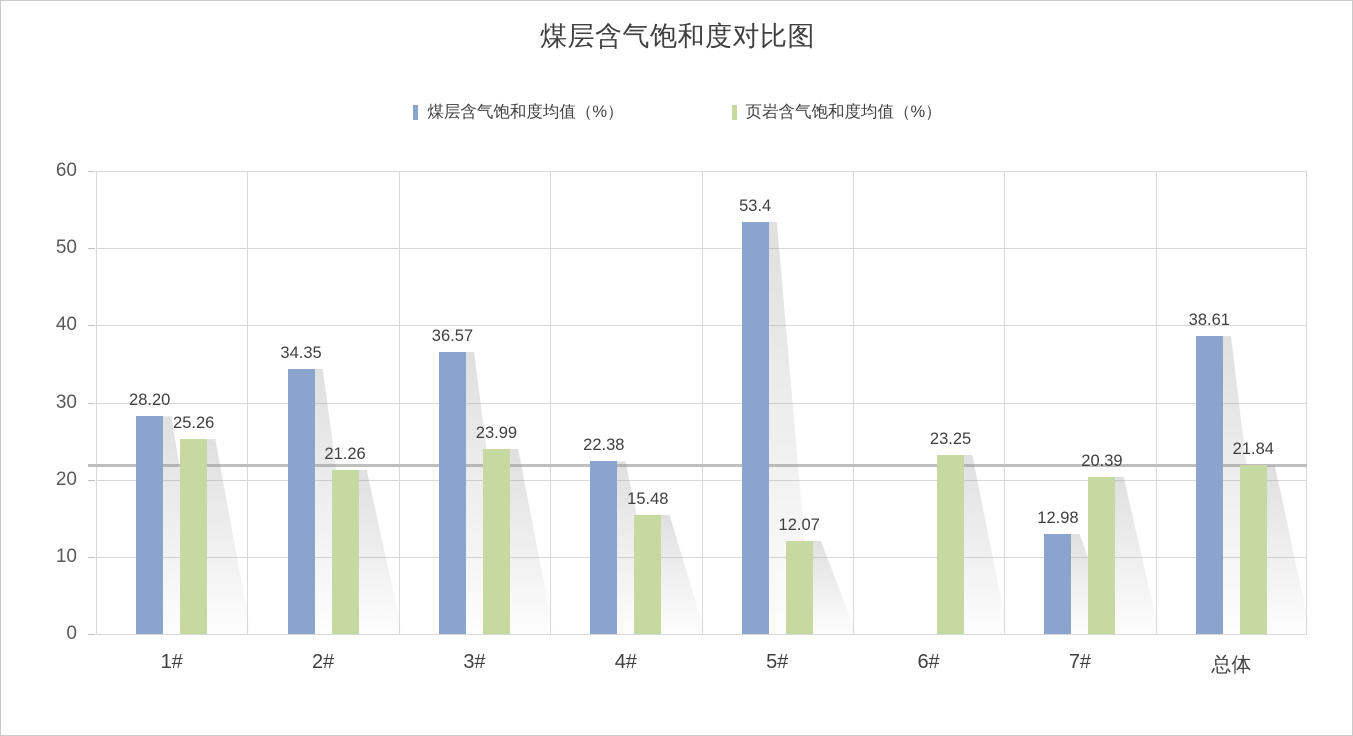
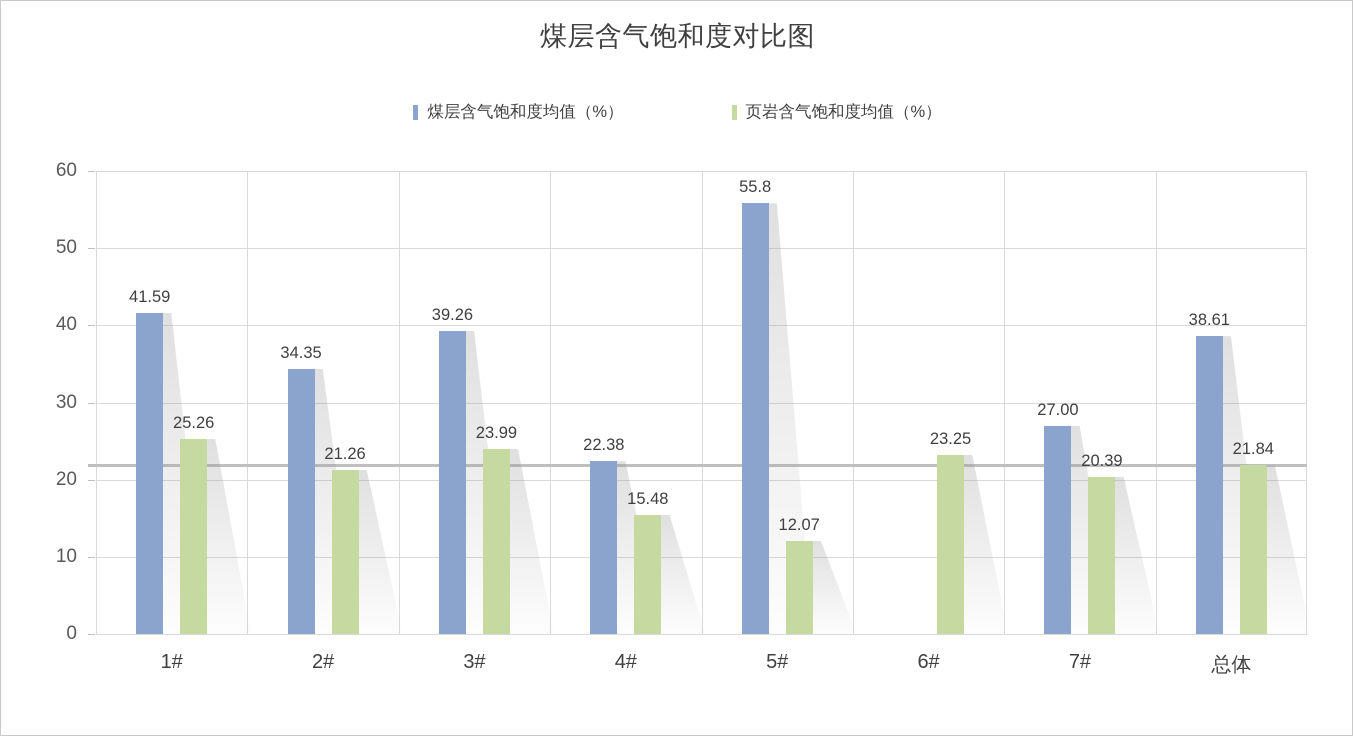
煤层含气饱和度均值（%）/1#: 28.20 -> 41.59
煤层含气饱和度均值（%）/3#: 36.57 -> 39.26
煤层含气饱和度均值（%）/5#: 53.4 -> 55.8
煤层含气饱和度均值（%）/7#: 12.98 -> 27.00
